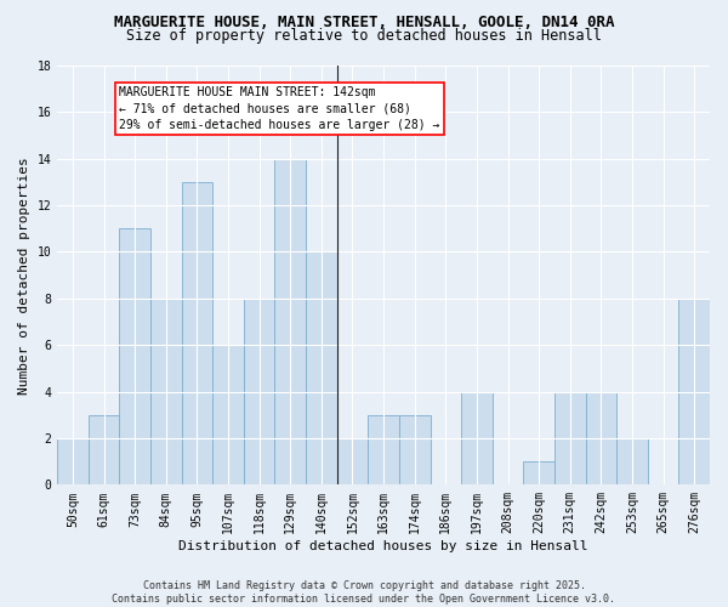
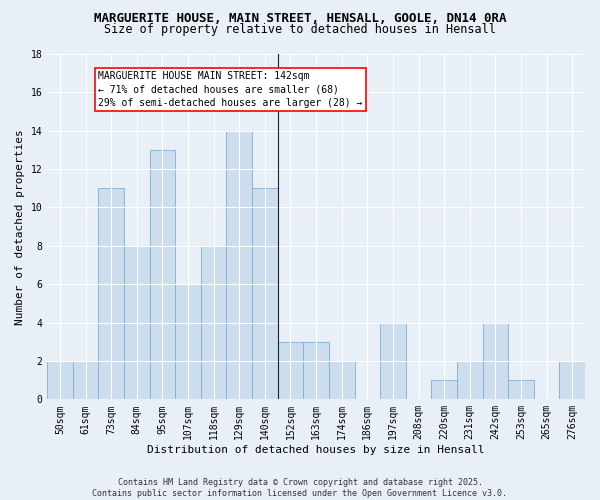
61sqm: 3 -> 2
140sqm: 10 -> 11
152sqm: 2 -> 3
174sqm: 3 -> 2
231sqm: 4 -> 2
253sqm: 2 -> 1
276sqm: 8 -> 2
